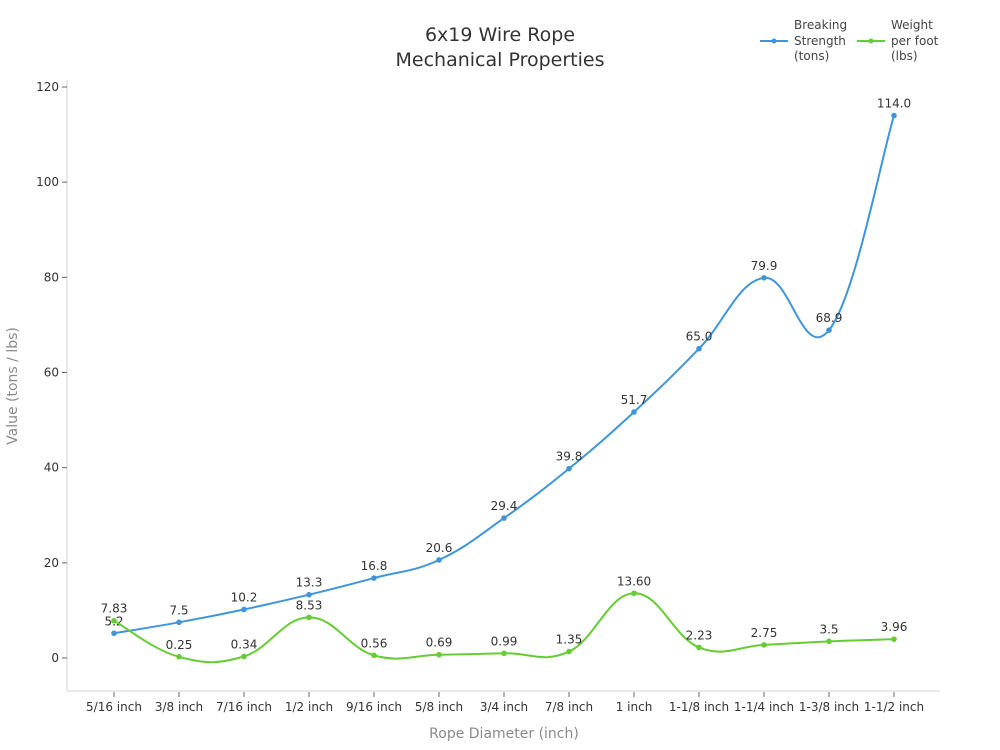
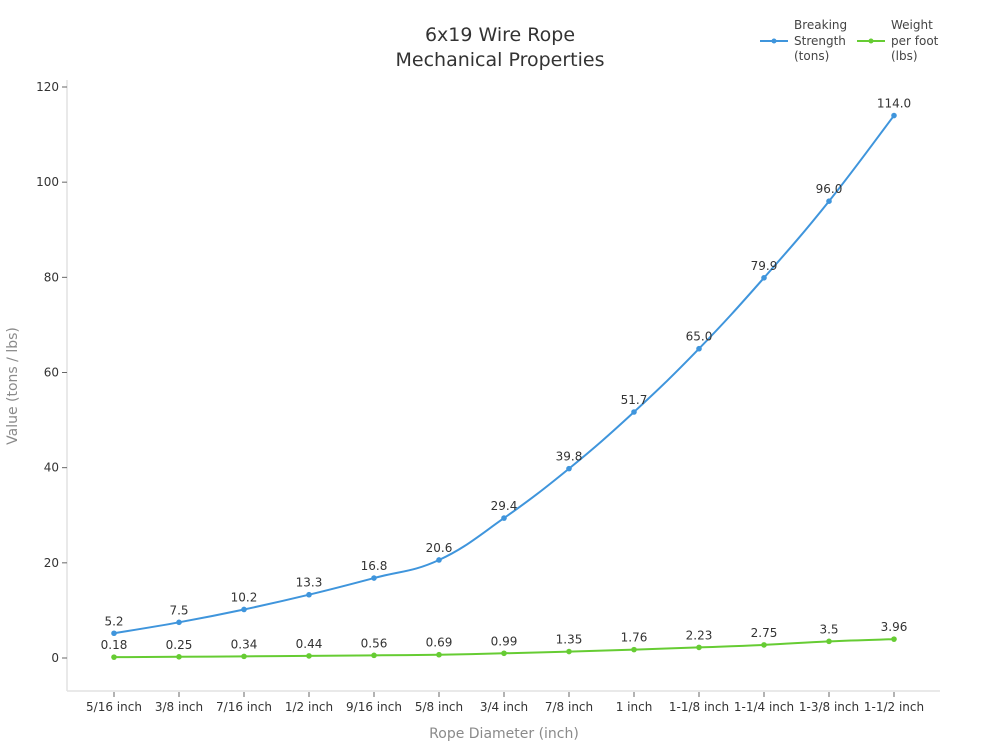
Weight per foot (lbs)/5/16 inch: 7.83 -> 0.18
Weight per foot (lbs)/1/2 inch: 8.53 -> 0.44
Weight per foot (lbs)/1 inch: 13.60 -> 1.76
Breaking Strength (tons)/1-3/8 inch: 68.9 -> 96.0
